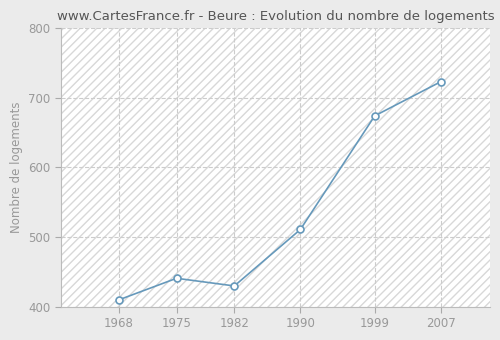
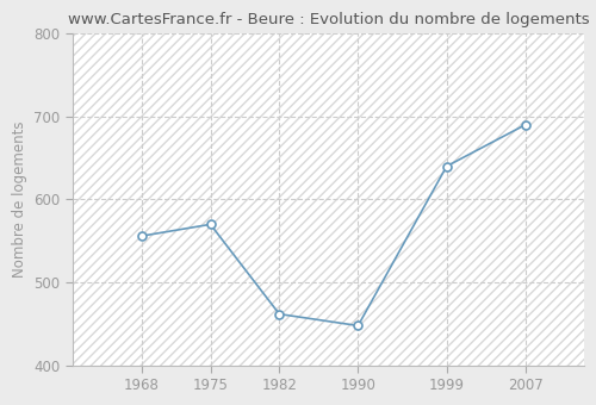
1968: 410 -> 556
1975: 441 -> 570
1982: 430 -> 462
1990: 511 -> 448
1999: 674 -> 640
2007: 723 -> 690
